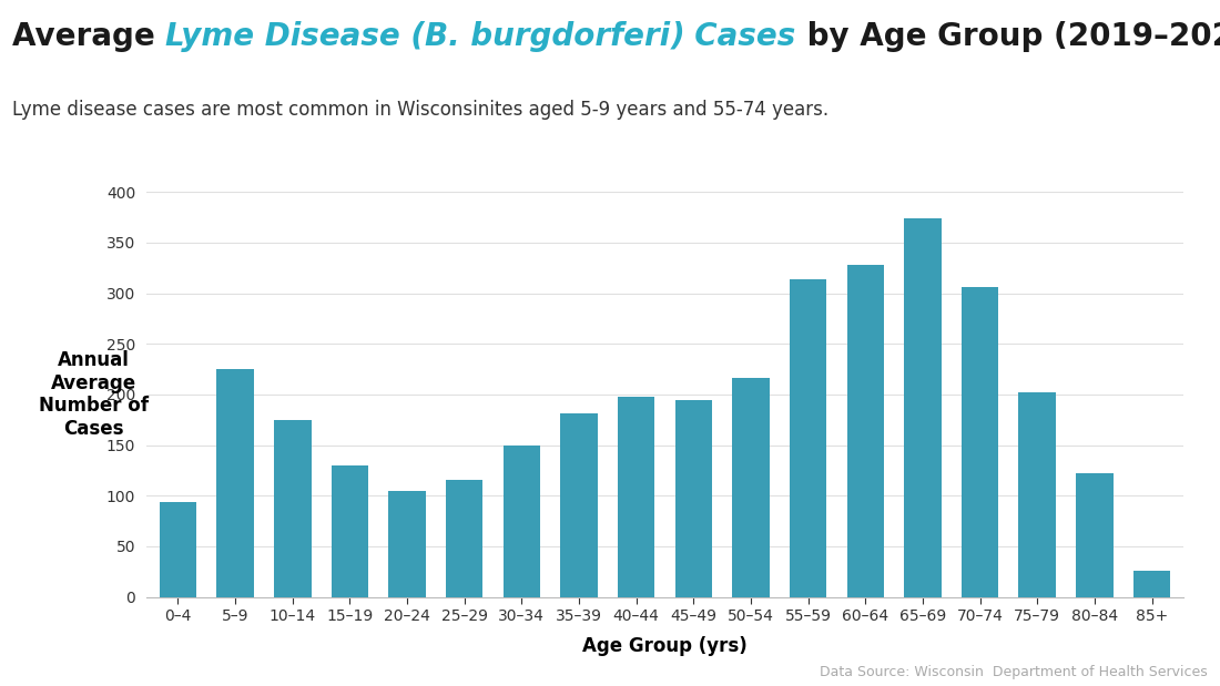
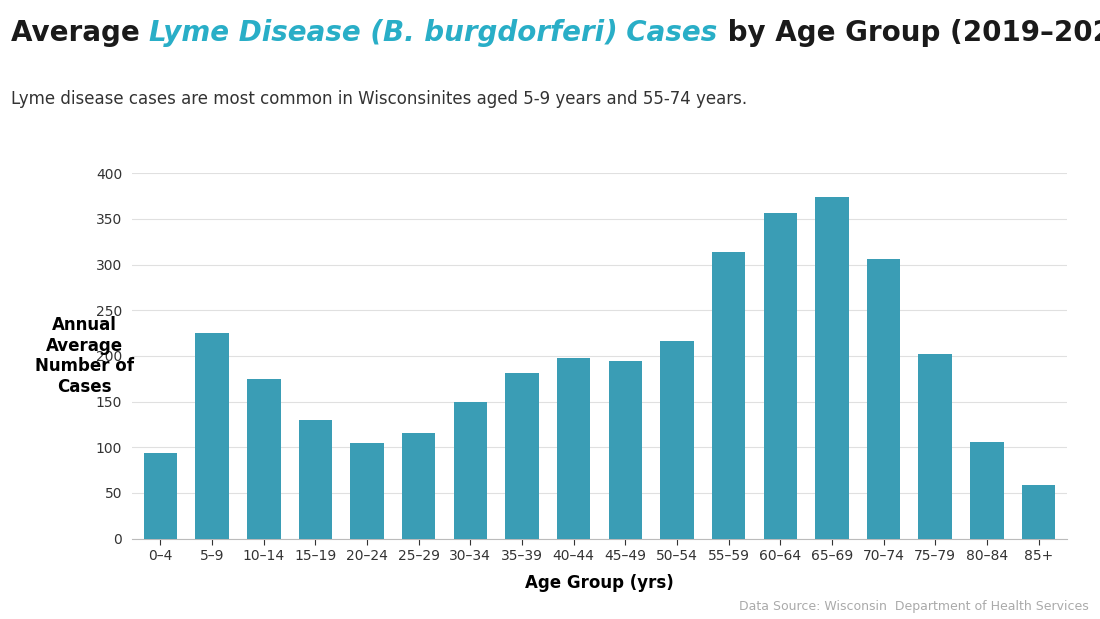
60–64: 328 -> 356
80–84: 122 -> 106
85+: 26 -> 59
